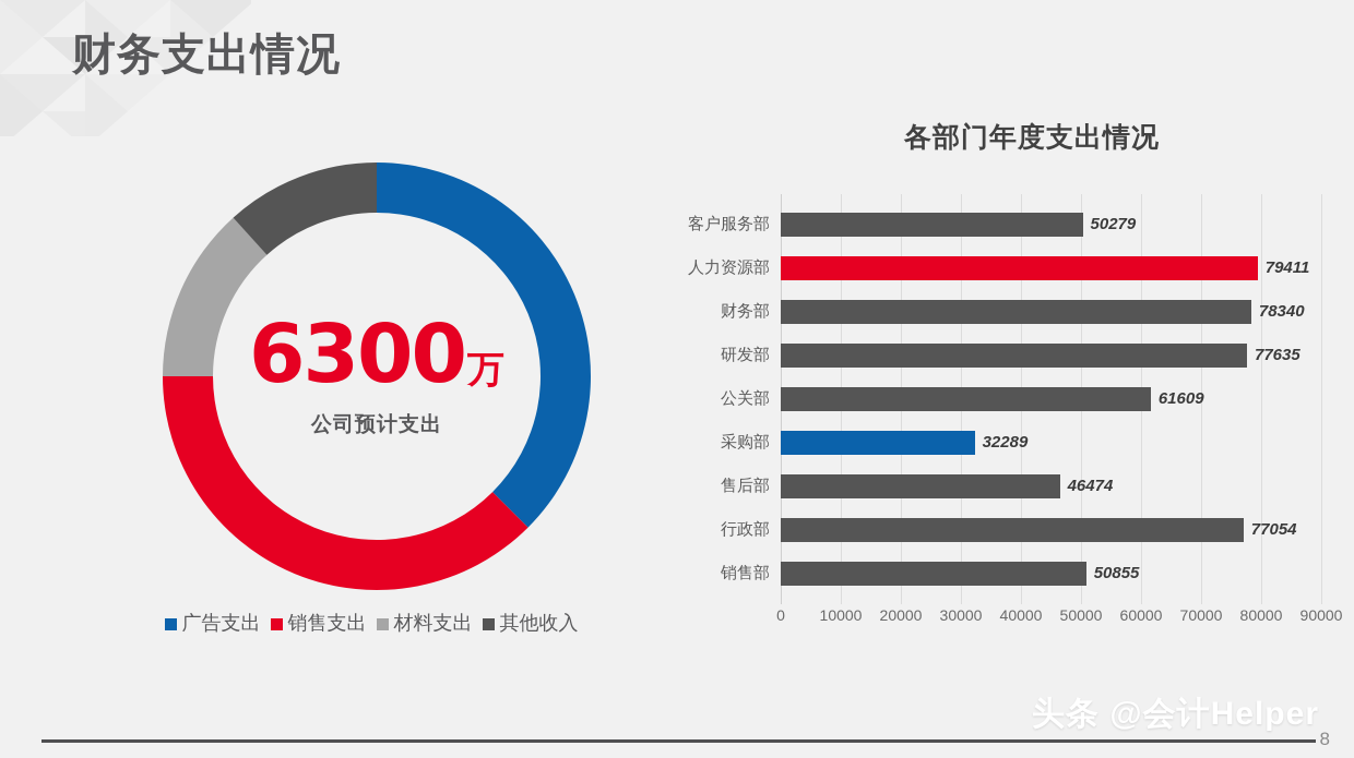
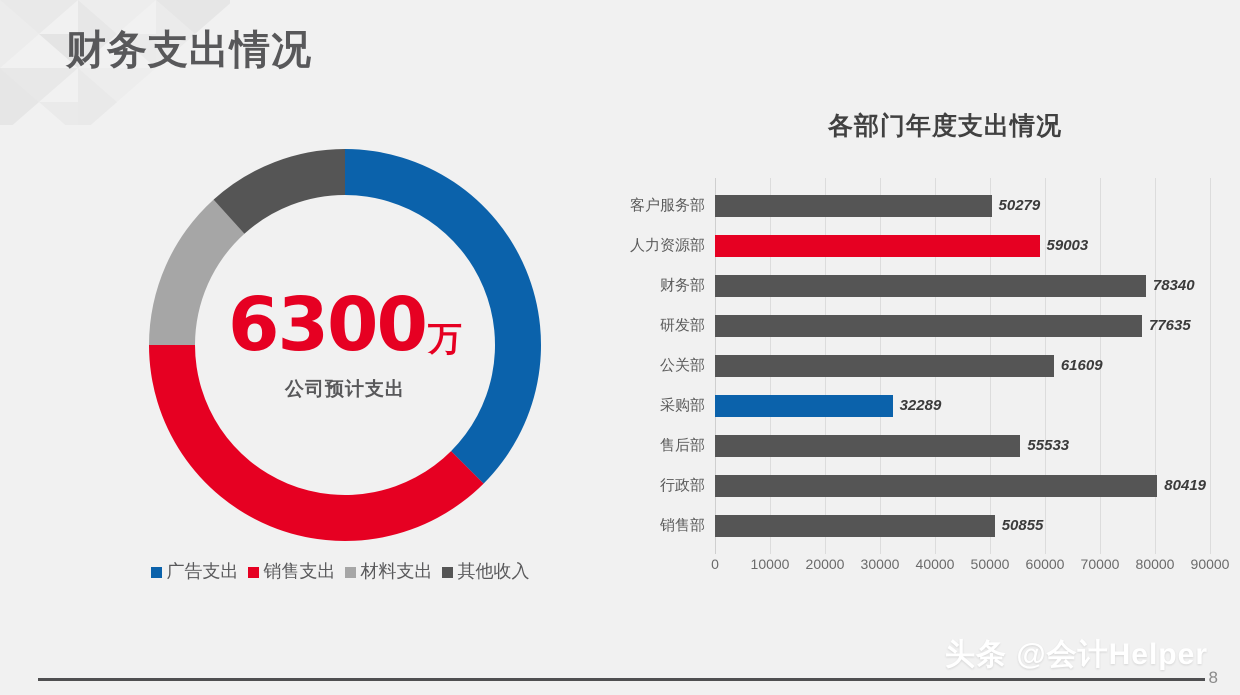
人力资源部: 79411 -> 59003
售后部: 46474 -> 55533
行政部: 77054 -> 80419
